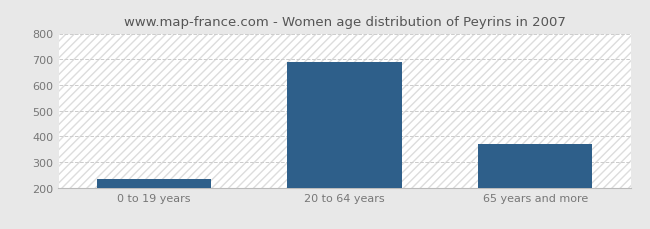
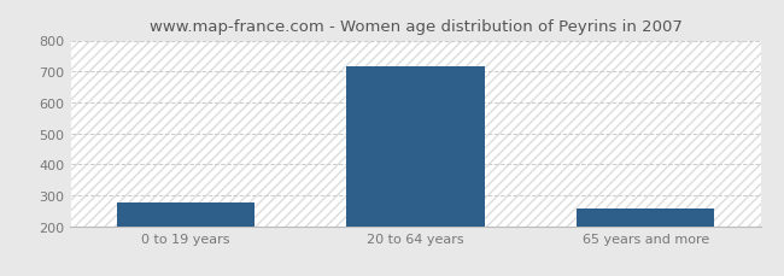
0 to 19 years: 235 -> 275
20 to 64 years: 690 -> 718
65 years and more: 370 -> 258
